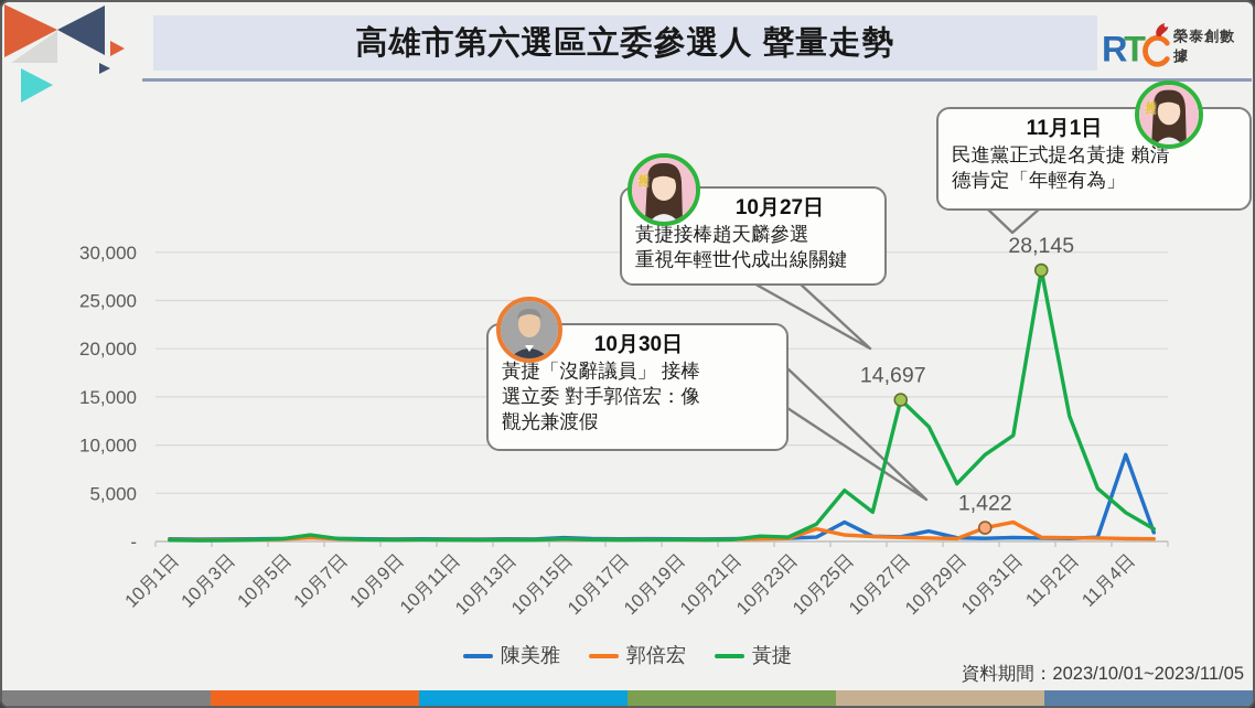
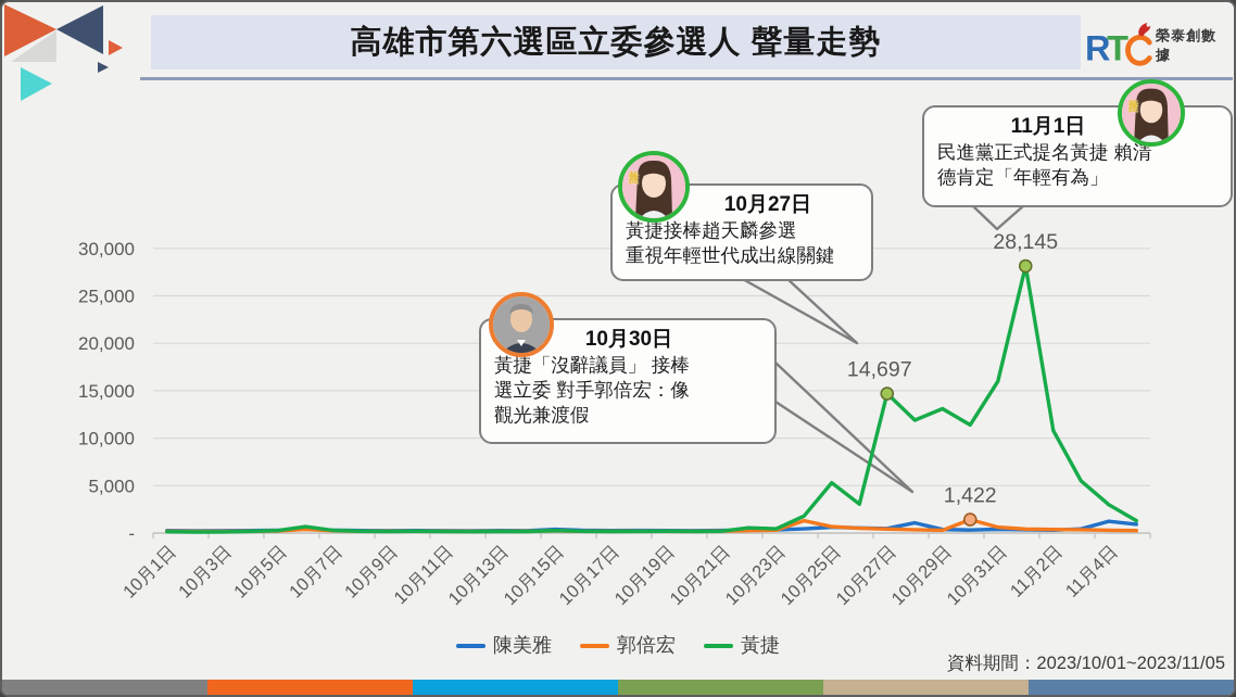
陳美雅/10月25日: 2000 -> 1000
黃捷/10月29日: 6000 -> 13000
黃捷/10月30日: 9000 -> 11000
郭倍宏/10月31日: 2000 -> 1000
黃捷/10月31日: 11000 -> 16000
黃捷/11月2日: 13000 -> 11000
陳美雅/11月4日: 9000 -> 1000
